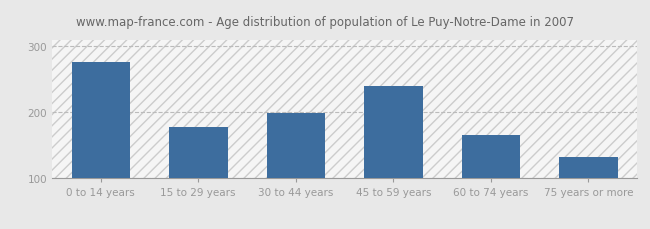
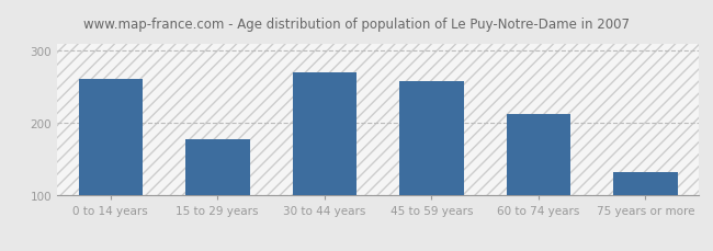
0 to 14 years: 276 -> 260
30 to 44 years: 198 -> 270
45 to 59 years: 240 -> 257
60 to 74 years: 166 -> 212
